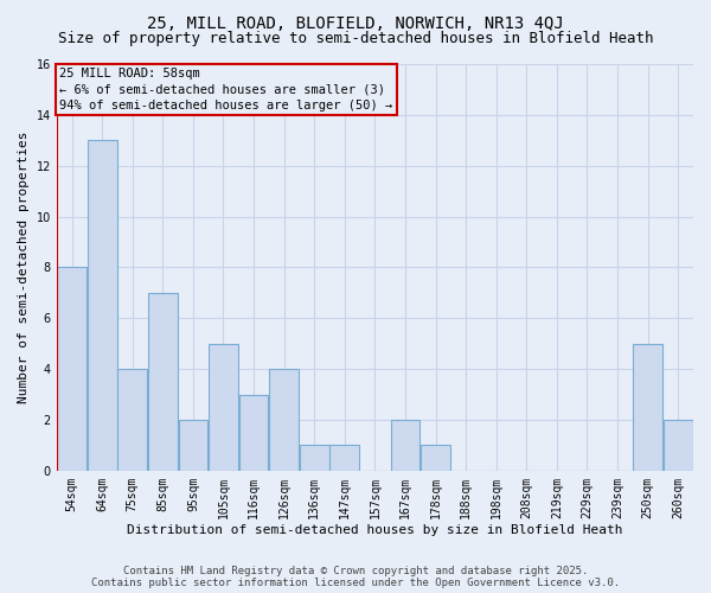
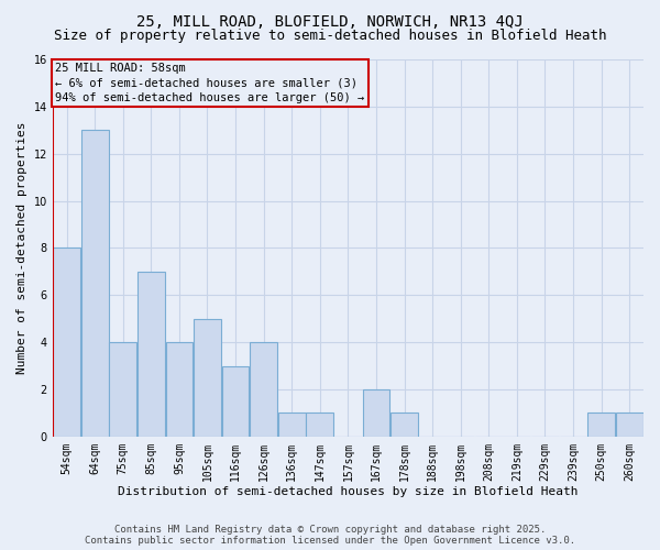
95sqm: 2 -> 4
250sqm: 5 -> 1
260sqm: 2 -> 1
